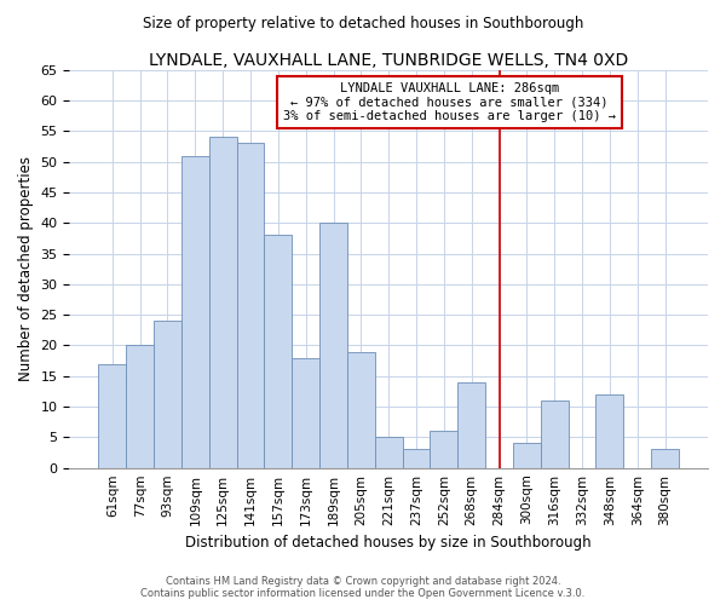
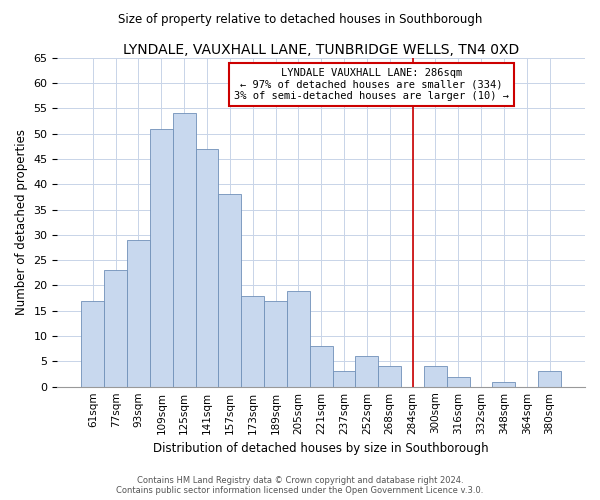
77sqm: 20 -> 23
93sqm: 24 -> 29
141sqm: 53 -> 47
189sqm: 40 -> 17
221sqm: 5 -> 8
268sqm: 14 -> 4
316sqm: 11 -> 2
348sqm: 12 -> 1
